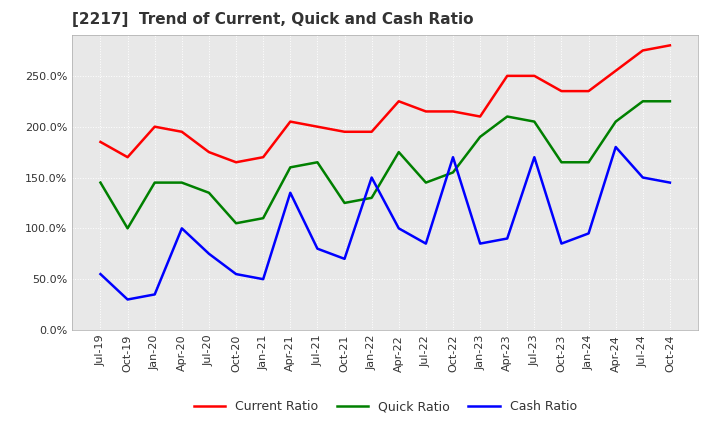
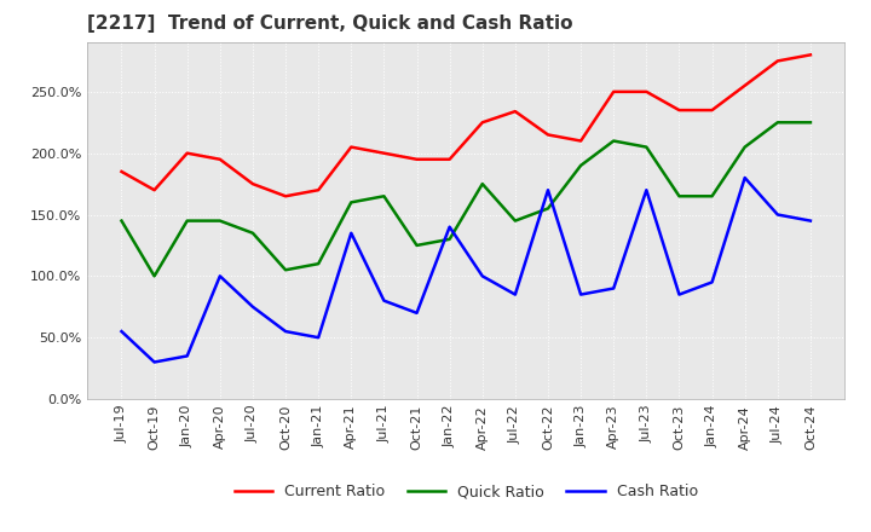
Cash Ratio/Jan-22: 150% -> 140%
Current Ratio/Jul-22: 215% -> 234%
